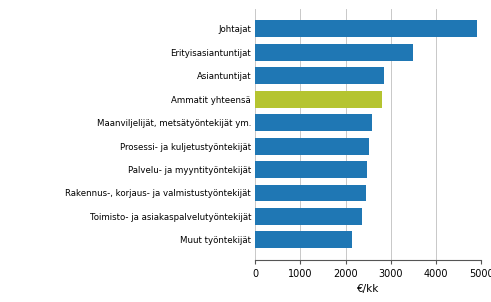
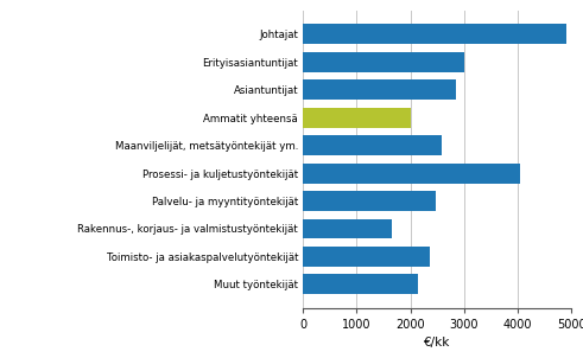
Erityisasiantuntijat: 3500 -> 3000
Ammatit yhteensä: 2800 -> 2000
Prosessi- ja kuljetustyöntekijät: 2520 -> 4050
Rakennus-, korjaus- ja valmistustyöntekijät: 2460 -> 1650
